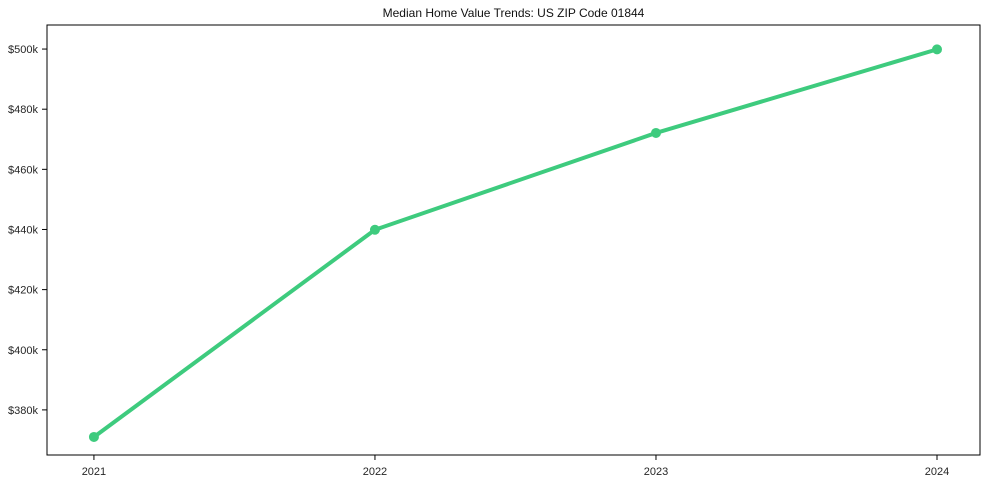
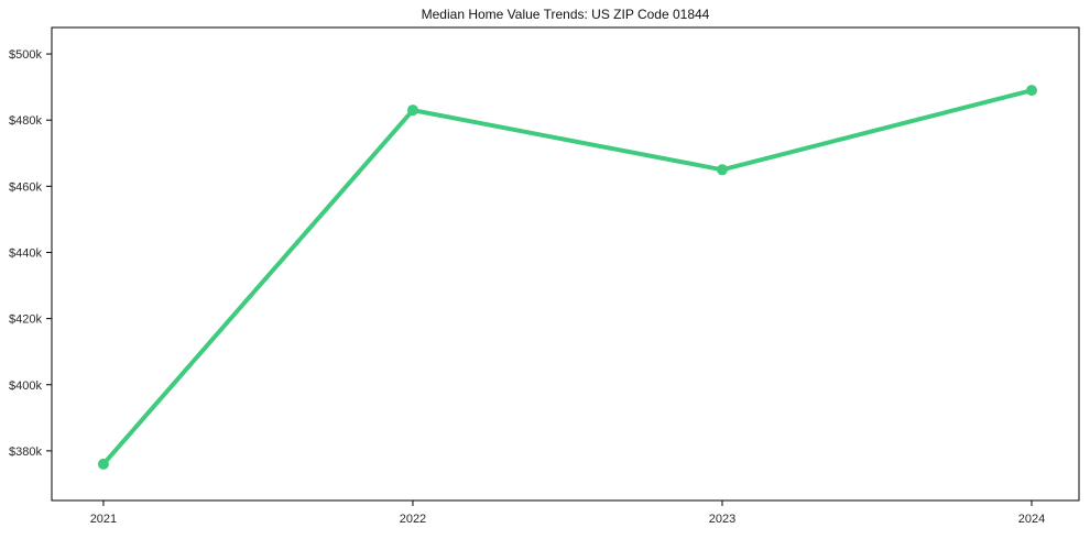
2021: $371k -> $376k
2022: $440k -> $483k
2023: $472k -> $465k
2024: $500k -> $489k
